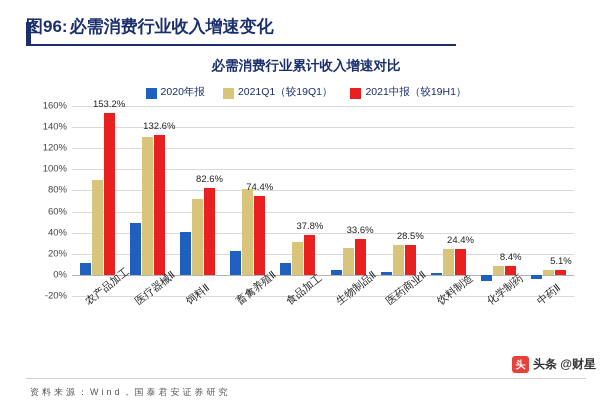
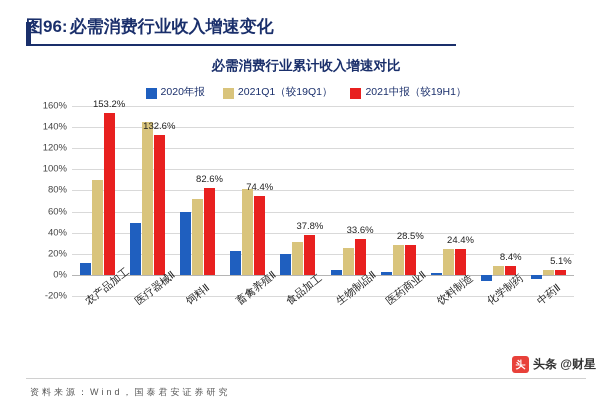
2021Q1（较19Q1）/医疗器械Ⅱ: 131% -> 145%
2020年报/饲料Ⅱ: 41% -> 60%
2020年报/食品加工: 11% -> 20%
